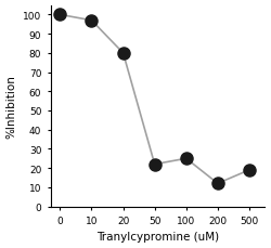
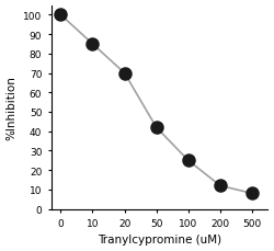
10: 97 -> 85
20: 80 -> 70
50: 22 -> 42
500: 19 -> 8
